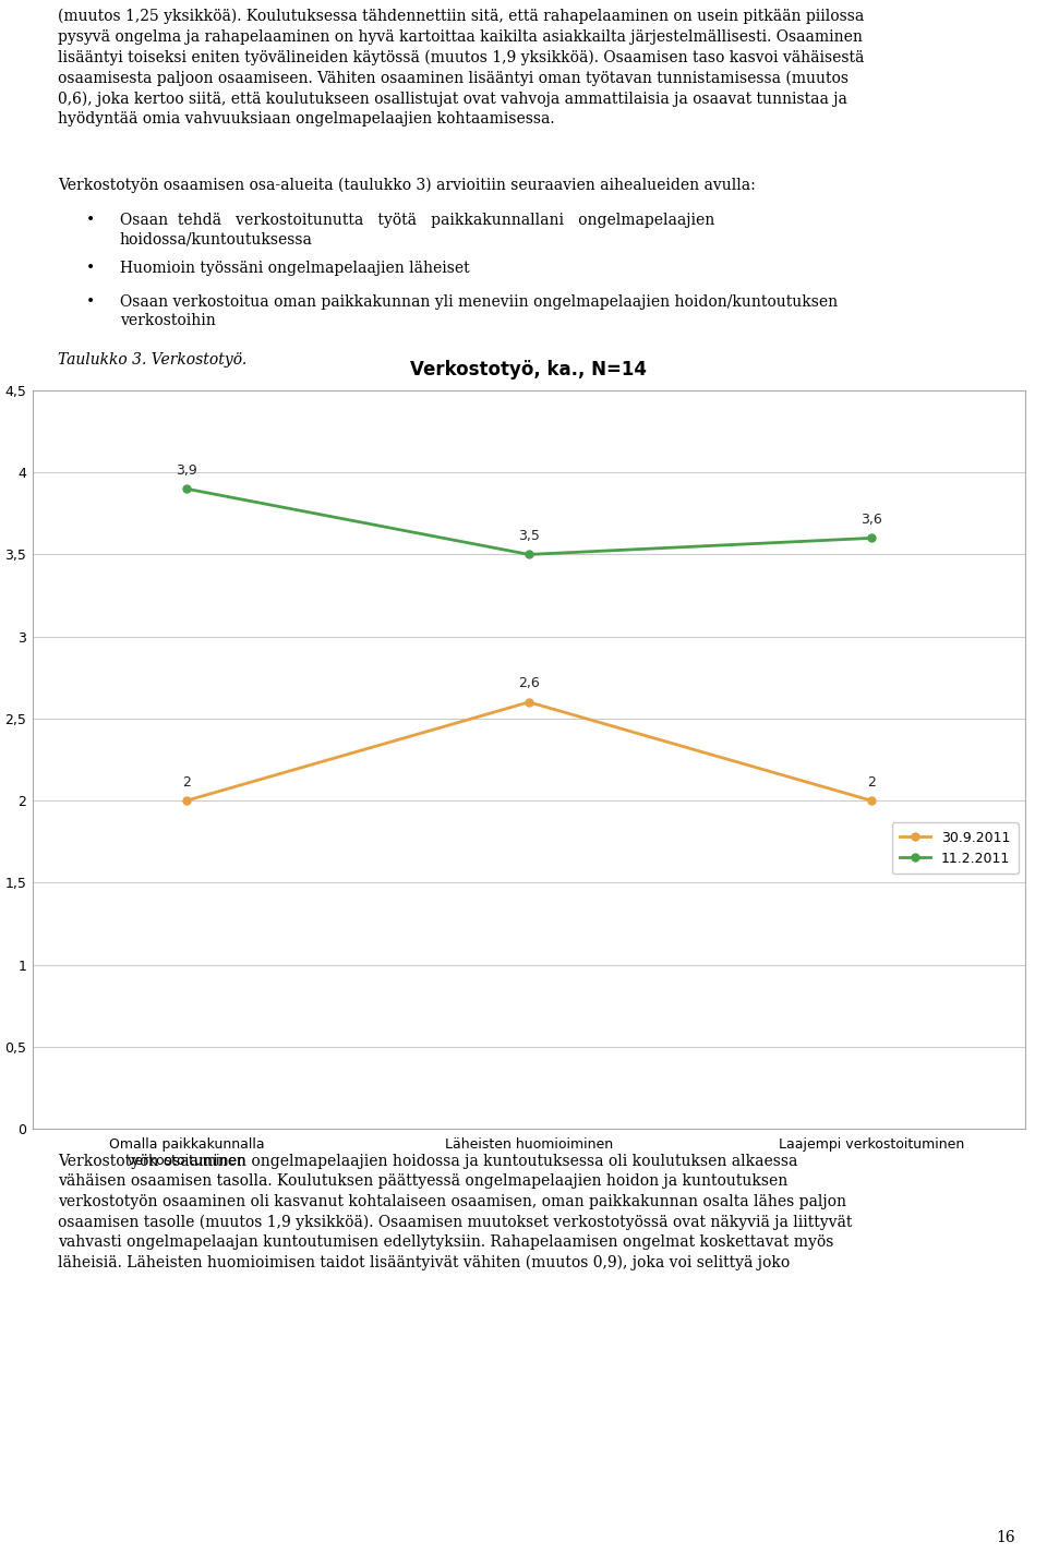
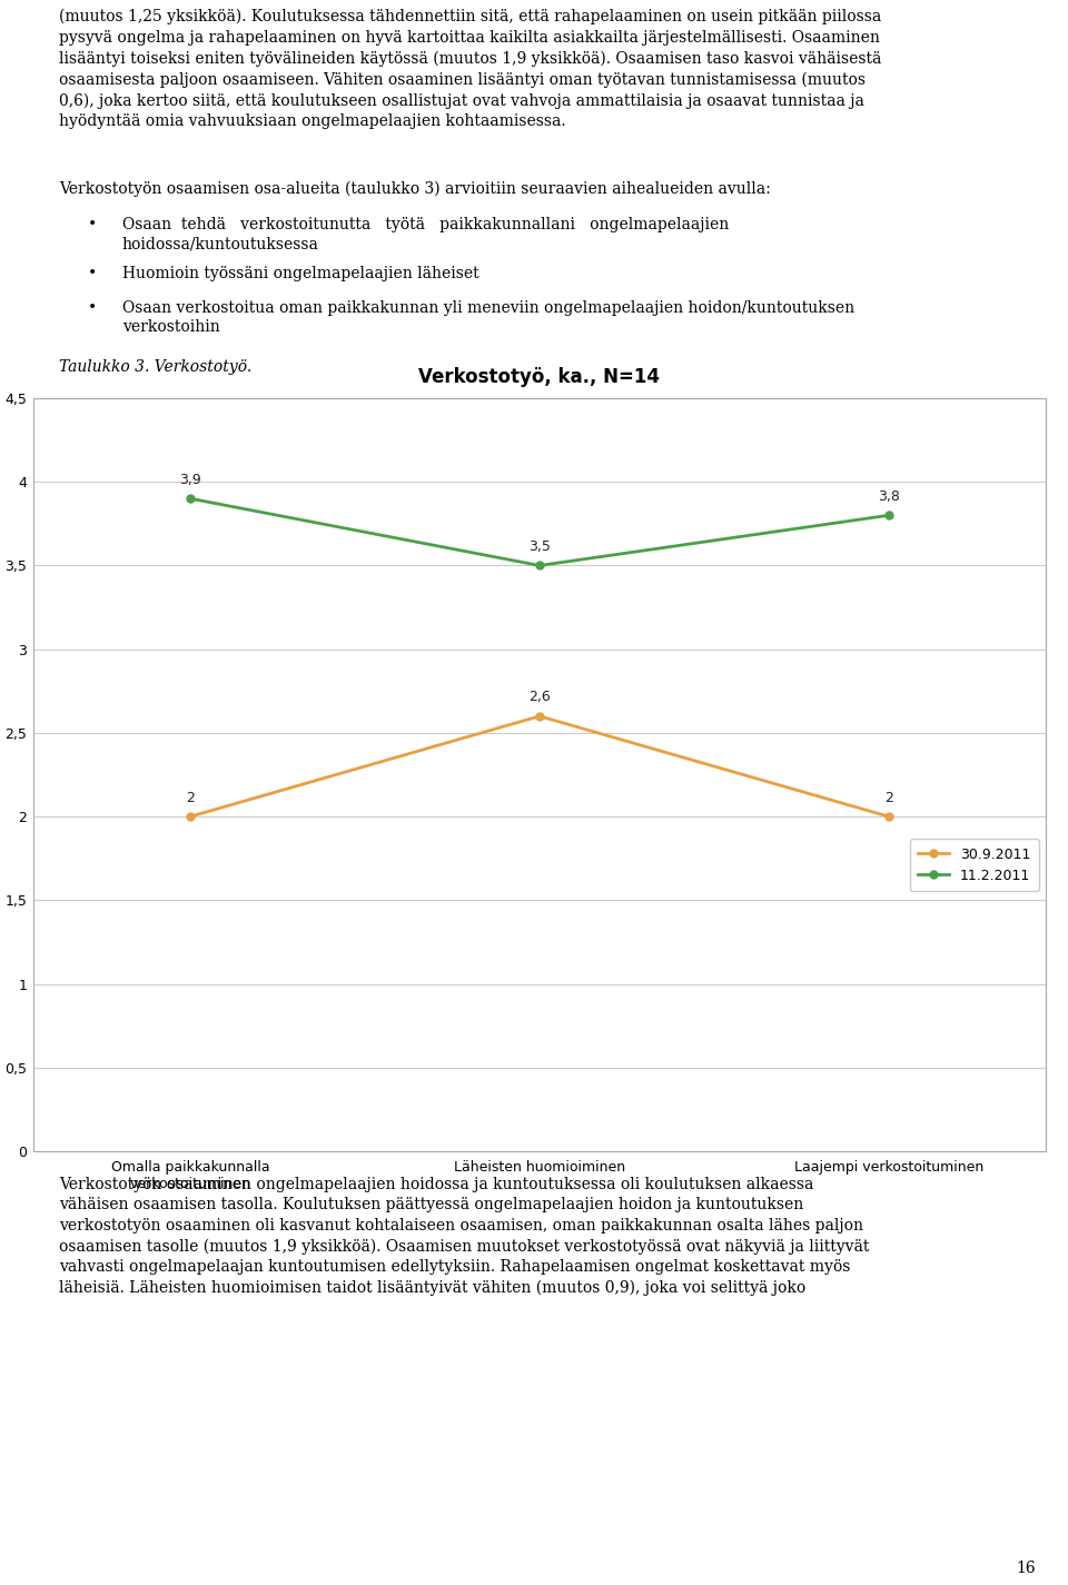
11.2.2011/Laajempi verkostoituminen: 3,6 -> 3,8
